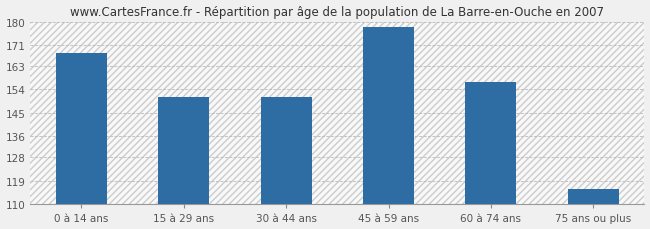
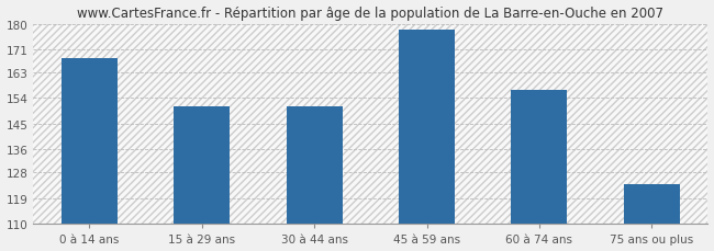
75 ans ou plus: 116 -> 124
